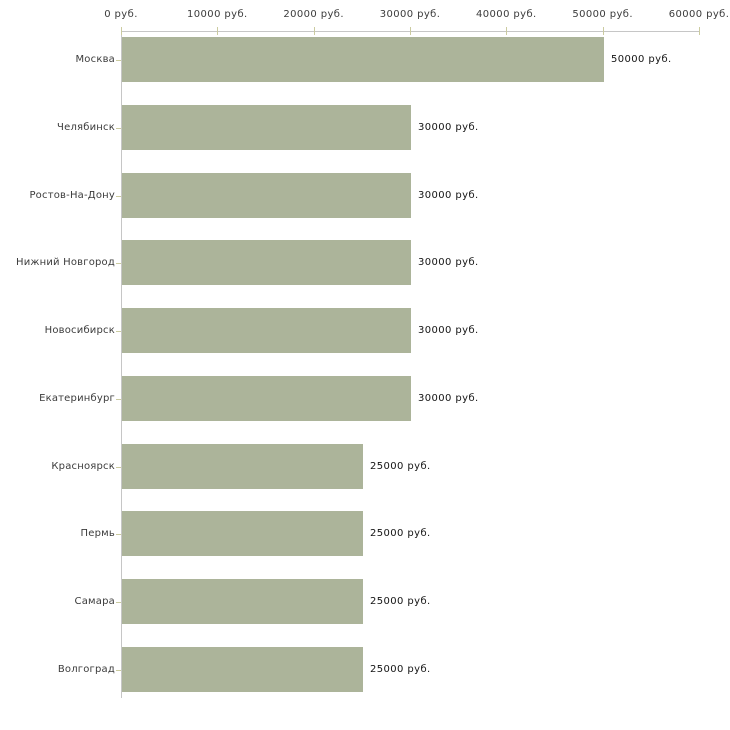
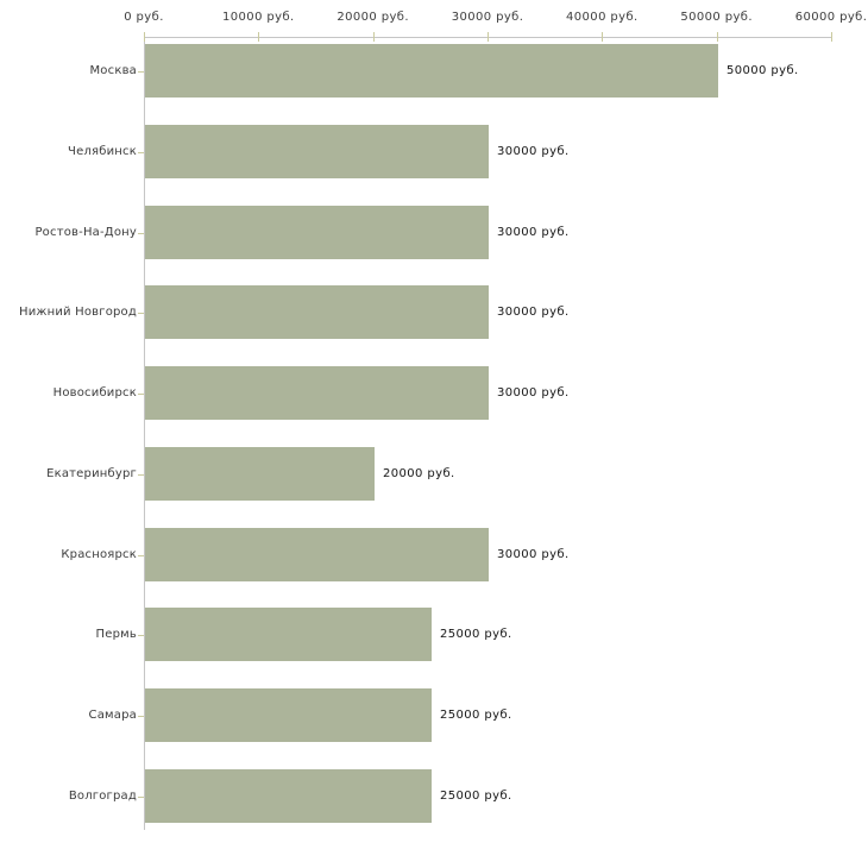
Екатеринбург: 30000 -> 20000
Красноярск: 25000 -> 30000
